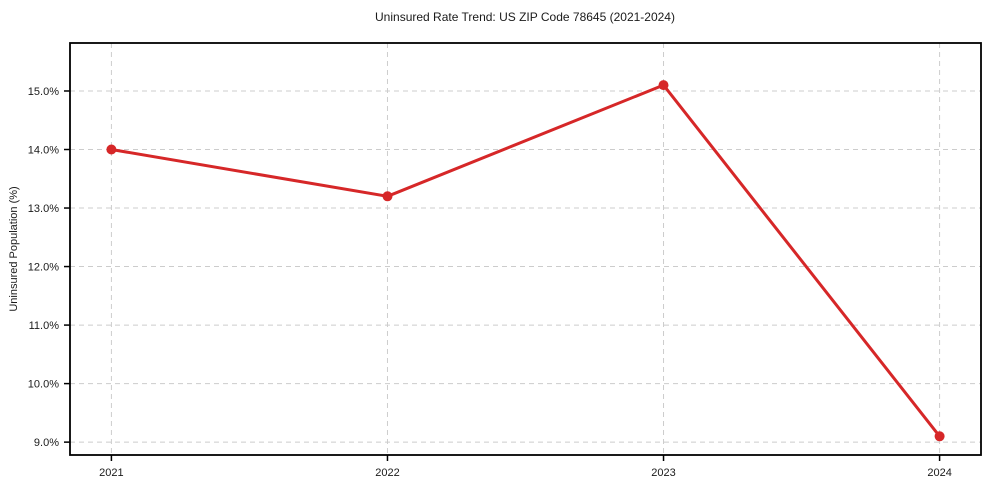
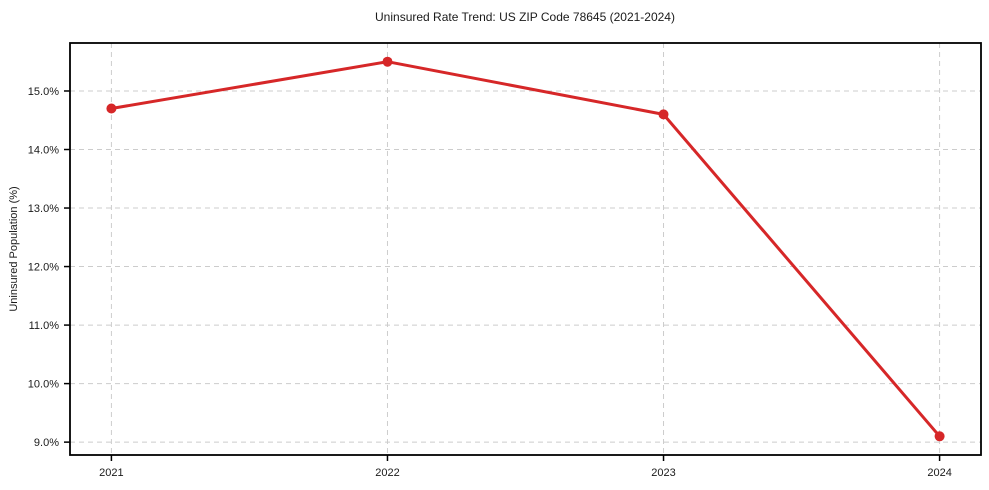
2021: 14.0% -> 14.7%
2022: 13.2% -> 15.5%
2023: 15.1% -> 14.6%
